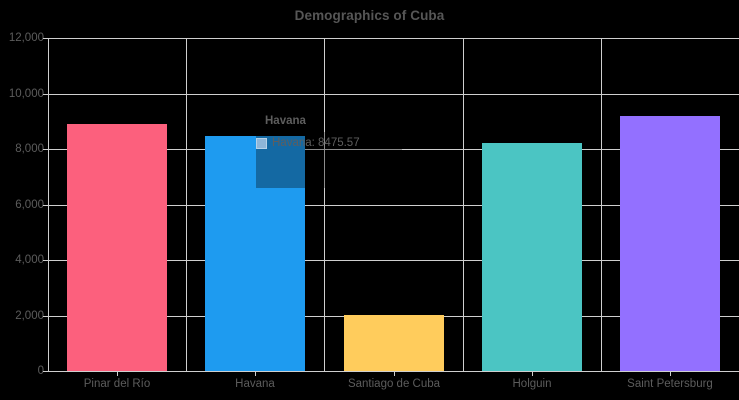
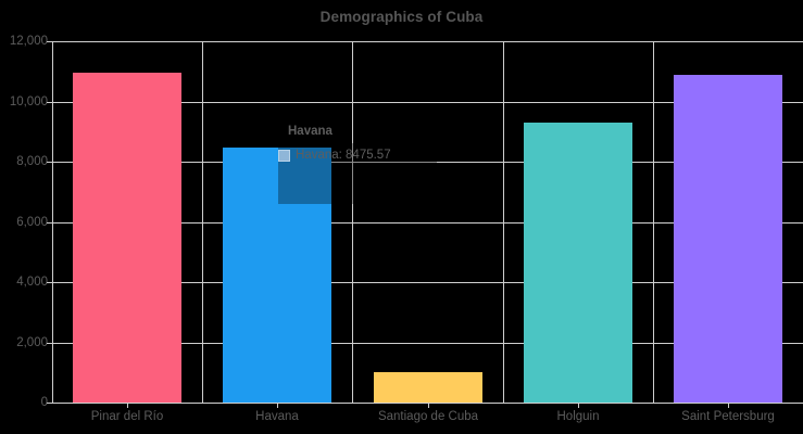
Pinar del Río: 8900 -> 11000
Santiago de Cuba: 2000 -> 1000
Holguin: 8200 -> 9300
Saint Petersburg: 9200 -> 10900
